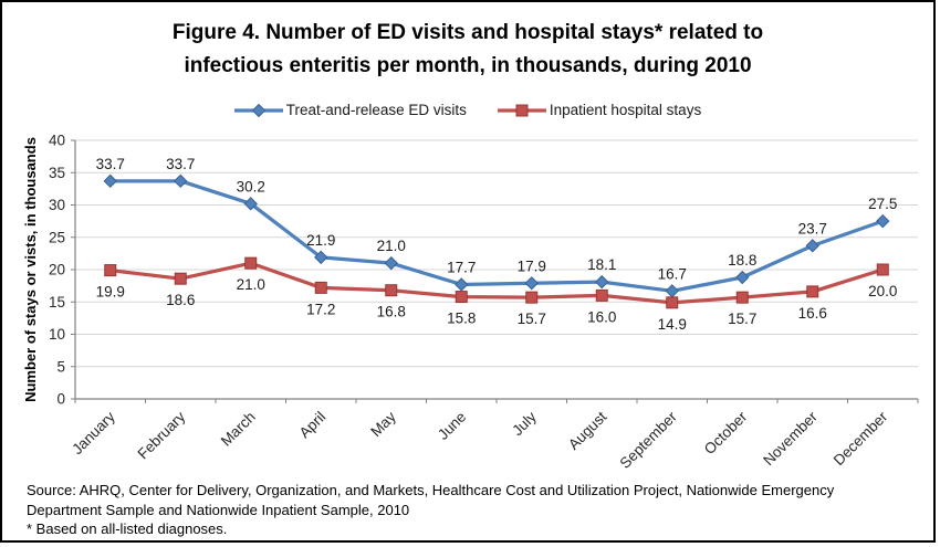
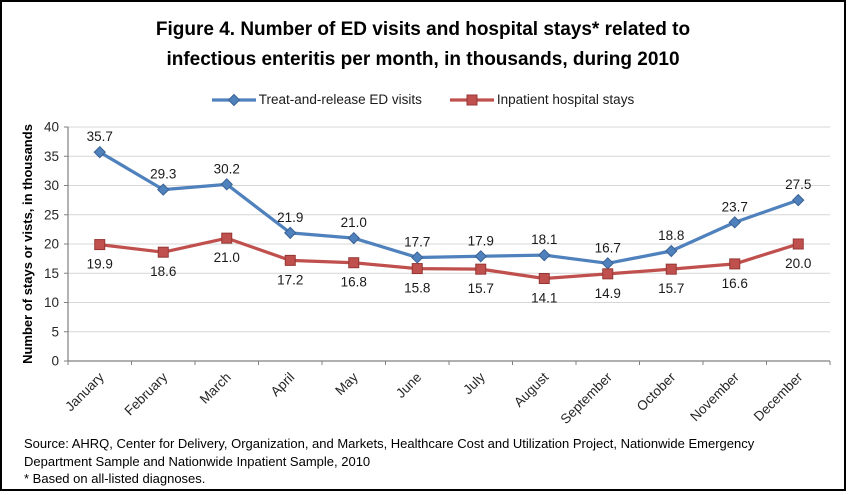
Treat-and-release ED visits/January: 33.7 -> 35.7
Treat-and-release ED visits/February: 33.7 -> 29.3
Inpatient hospital stays/August: 16.0 -> 14.1
